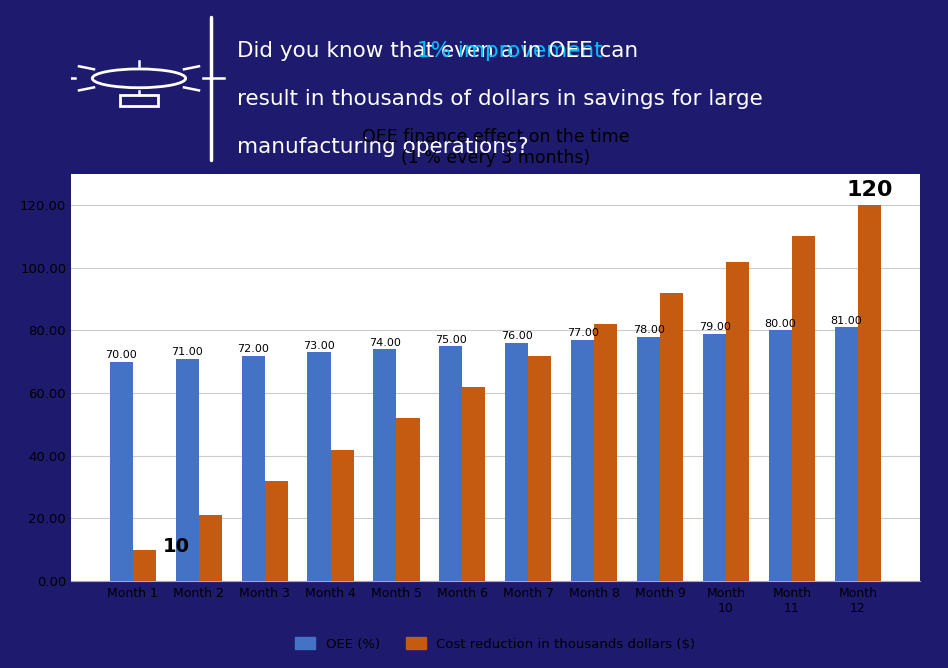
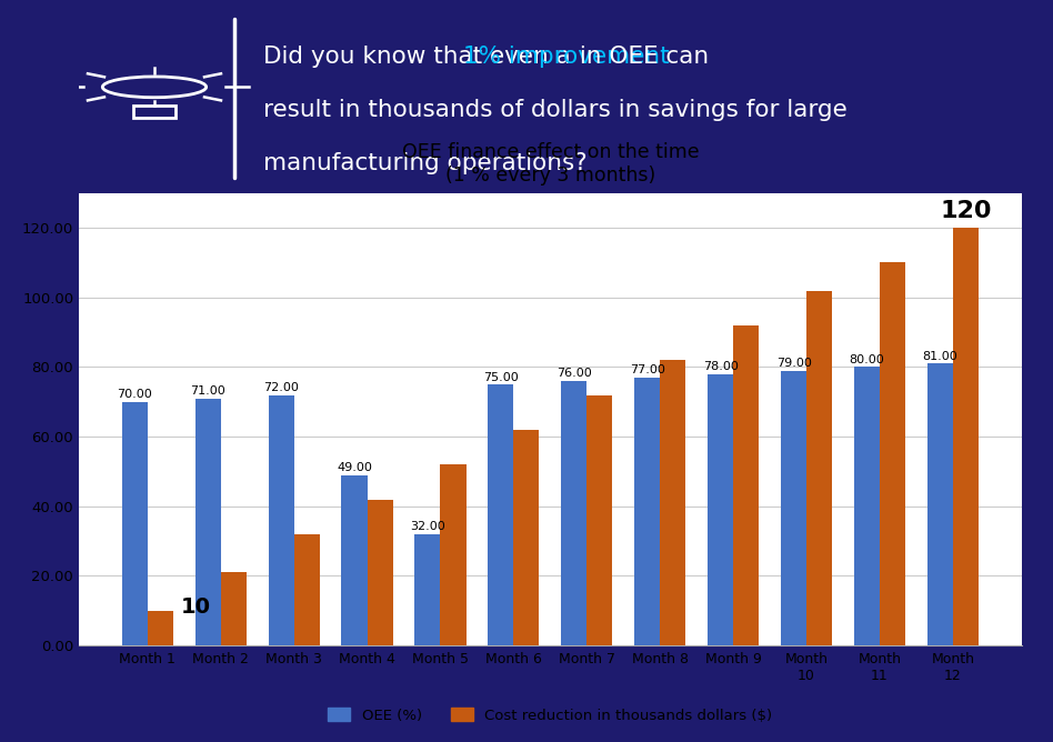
OEE (%)/Month 4: 73.00 -> 49.00
OEE (%)/Month 5: 74.00 -> 32.00
